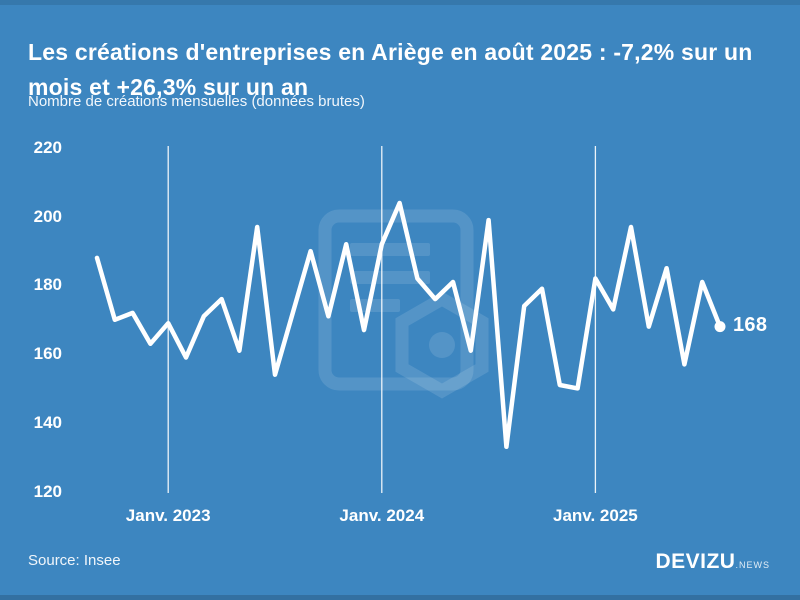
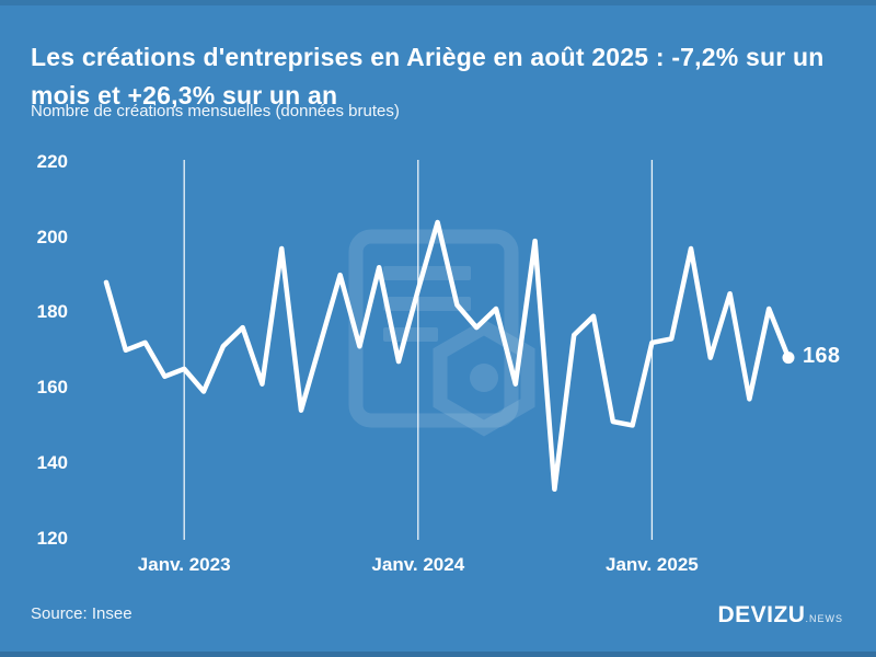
Janv. 2023: 169 -> 165
Janv. 2024: 192 -> 186
Janv. 2025: 182 -> 172
